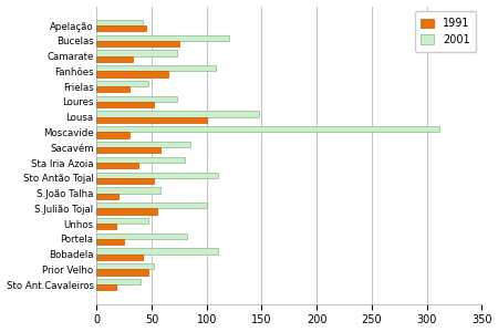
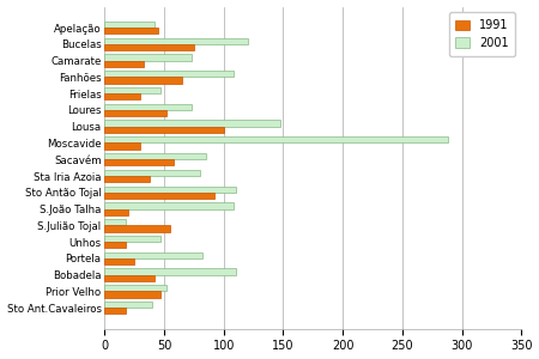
2001/Moscavide: 312 -> 288
1991/Sto Antão Tojal: 52 -> 92
2001/S.João Talha: 58 -> 108
2001/S.Julião Tojal: 100 -> 18
